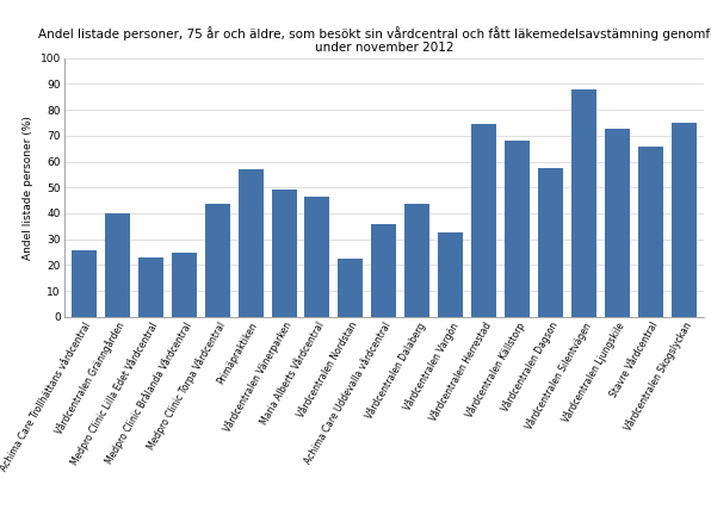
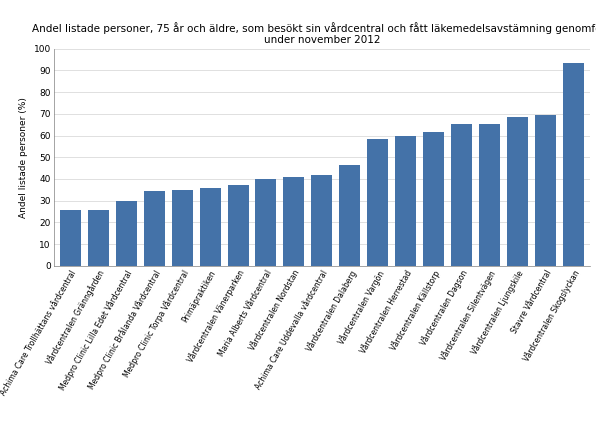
Vårdcentralen Gränngården: 40.0 -> 25.8
Medpro Clinic Lilla Edet Vårdcentral: 23.0 -> 30.0
Medpro Clinic Brålanda Vårdcentral: 25.0 -> 34.5
Medpro Clinic Torpa Vårdcentral: 43.5 -> 34.7
Primäpraktiken: 57.0 -> 36.0
Vårdcentralen Vänerparken: 49.0 -> 37.0
Maria Alberts Vårdcentral: 46.5 -> 40.0
Vårdcentralen Nordstan: 22.5 -> 41.0
Achima Care Uddevalla vårdcentral: 36.0 -> 42.0
Vårdcentralen Dalaberg: 43.5 -> 46.5
Vårdcentralen Vargön: 32.5 -> 58.5
Vårdcentralen Herrestad: 74.5 -> 60.0
Vårdcentralen Källstorp: 68.0 -> 61.5
Vårdcentralen Dagson: 57.5 -> 65.5
Vårdcentralen Silentvägen: 88.0 -> 65.5
Vårdcentralen Ljungskile: 72.5 -> 68.5
Stavre Vårdcentral: 66.0 -> 69.5
Vårdcentralen Skogslyckan: 75.0 -> 93.5
